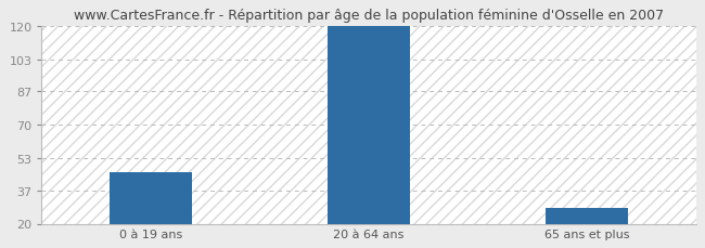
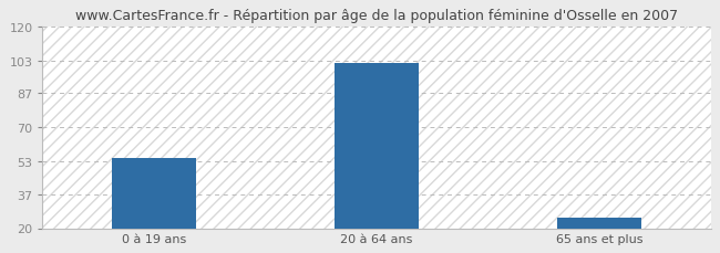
0 à 19 ans: 46 -> 55
20 à 64 ans: 120 -> 102
65 ans et plus: 28 -> 25
